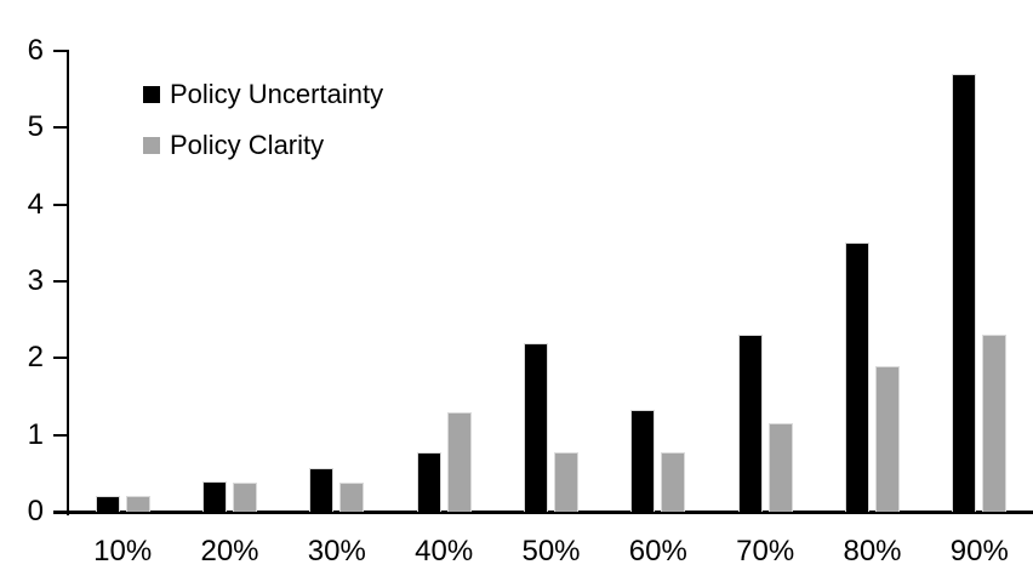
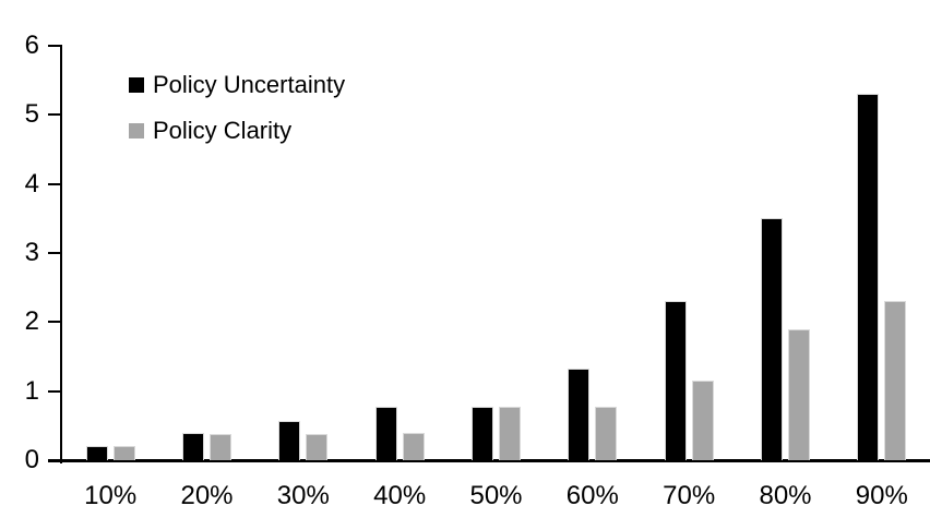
Policy Clarity/40%: 1.3 -> 0.4
Policy Uncertainty/50%: 2.2 -> 0.8
Policy Uncertainty/90%: 5.7 -> 5.3
